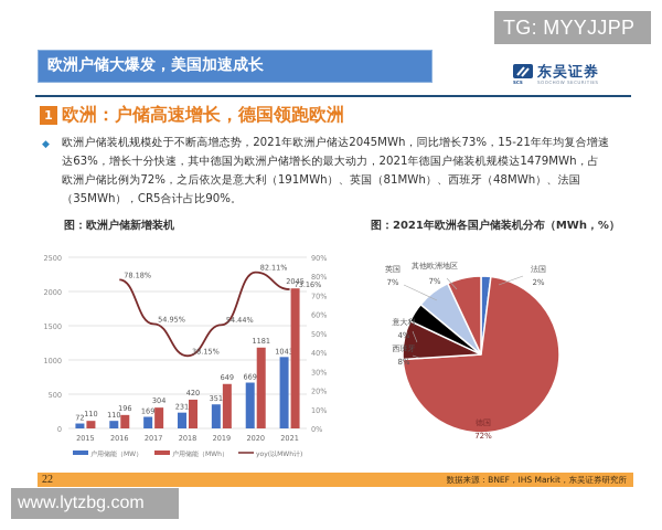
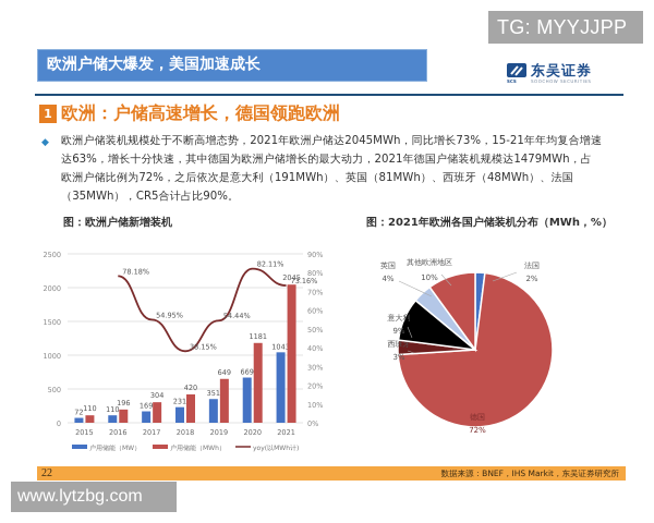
图：2021年欧洲各国户储装机分布（MWh，%）/西班牙: 8% -> 3%
图：2021年欧洲各国户储装机分布（MWh，%）/意大利: 4% -> 9%
图：2021年欧洲各国户储装机分布（MWh，%）/英国: 7% -> 4%
图：2021年欧洲各国户储装机分布（MWh，%）/其他欧洲地区: 7% -> 10%
